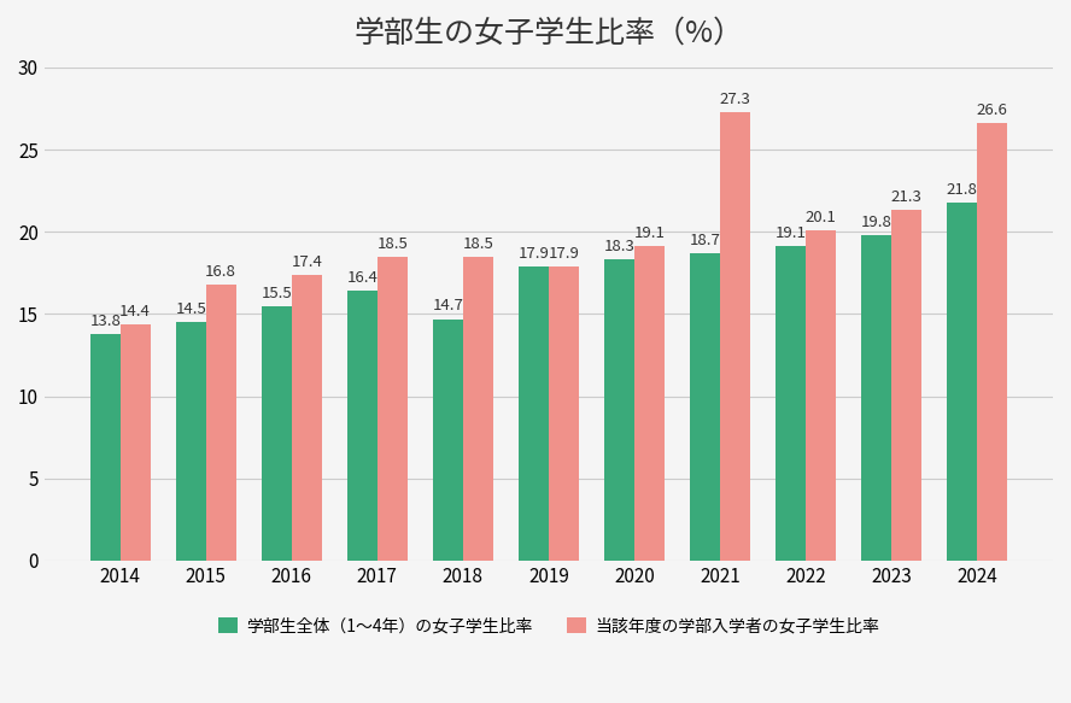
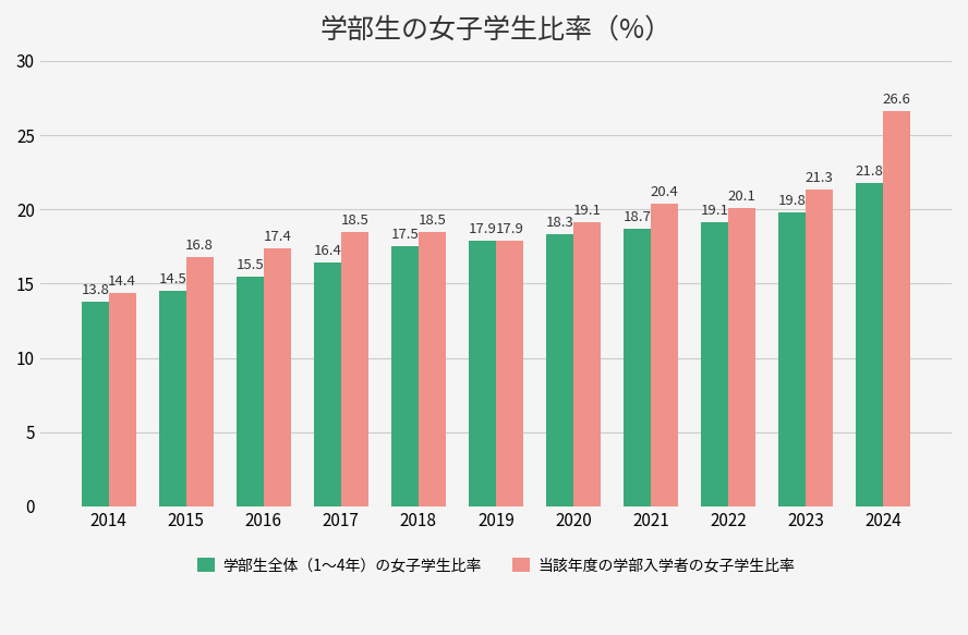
学部生全体（1～4年）の女子学生比率/2018: 14.7 -> 17.5
当該年度の学部入学者の女子学生比率/2021: 27.3 -> 20.4
